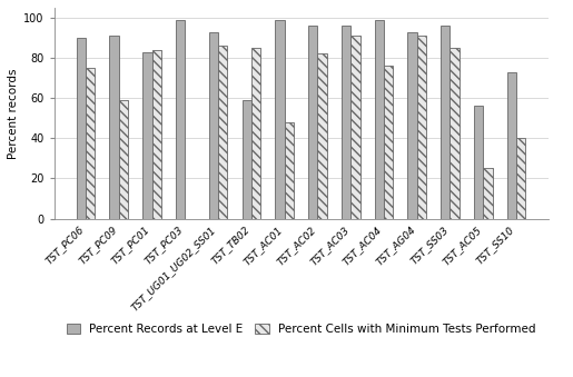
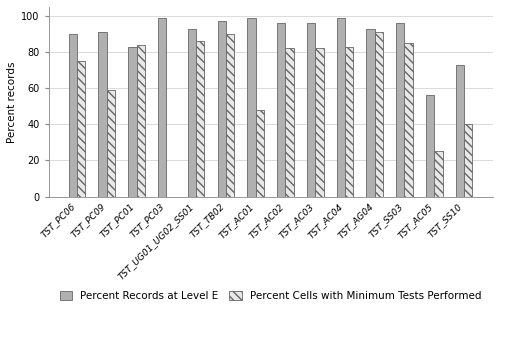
Percent Records at Level E/TST_TB02: 59 -> 97
Percent Cells with Minimum Tests Performed/TST_TB02: 85 -> 90
Percent Cells with Minimum Tests Performed/TST_AC03: 91 -> 82
Percent Cells with Minimum Tests Performed/TST_AC04: 76 -> 83
